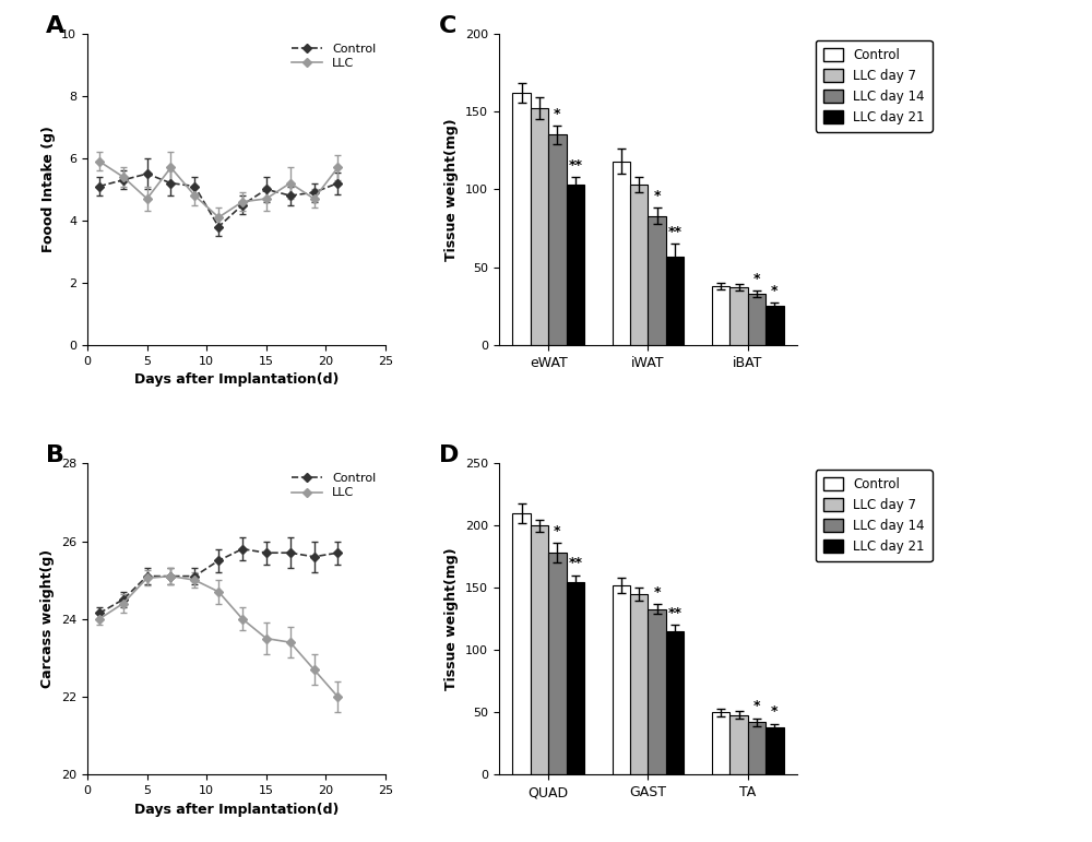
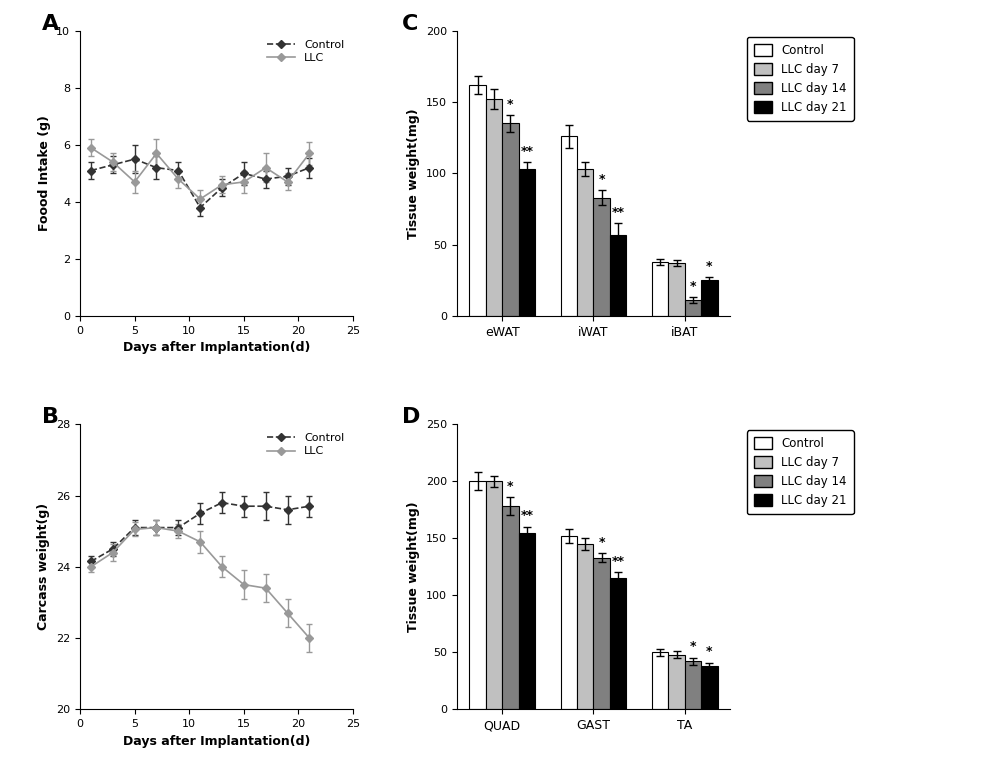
Control/iWAT: 118 -> 126
LLC day 14/iBAT: 33 -> 11
Control/QUAD: 210 -> 200
